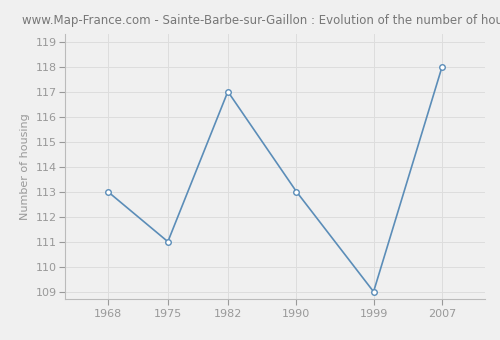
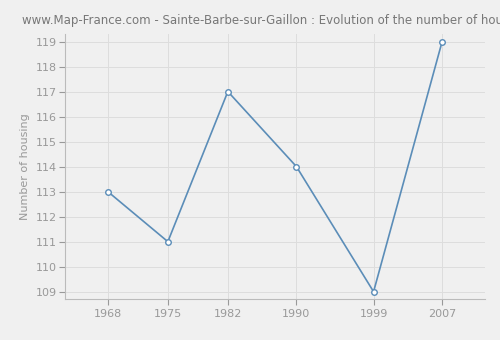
1990: 113 -> 114
2007: 118 -> 119
